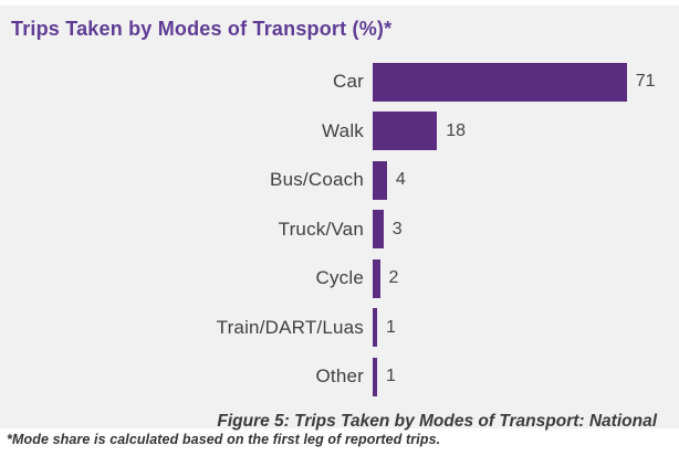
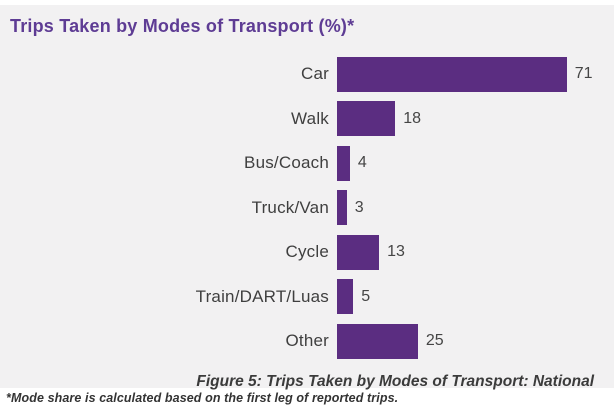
Cycle: 2 -> 13
Train/DART/Luas: 1 -> 5
Other: 1 -> 25
